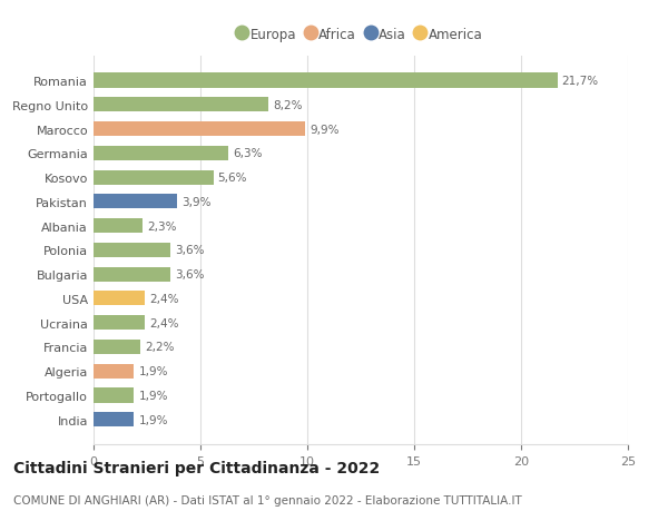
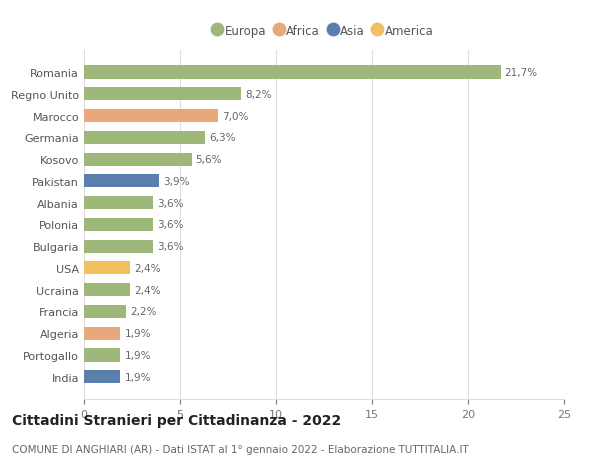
Marocco: 9,9% -> 7,0%
Albania: 2,3% -> 3,6%
